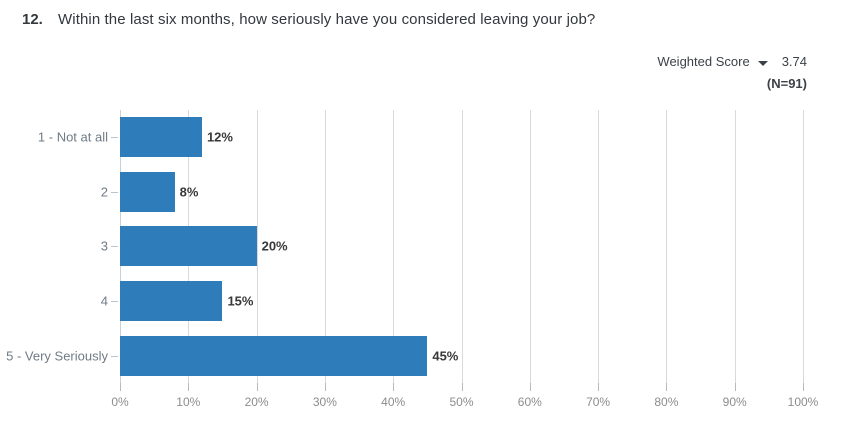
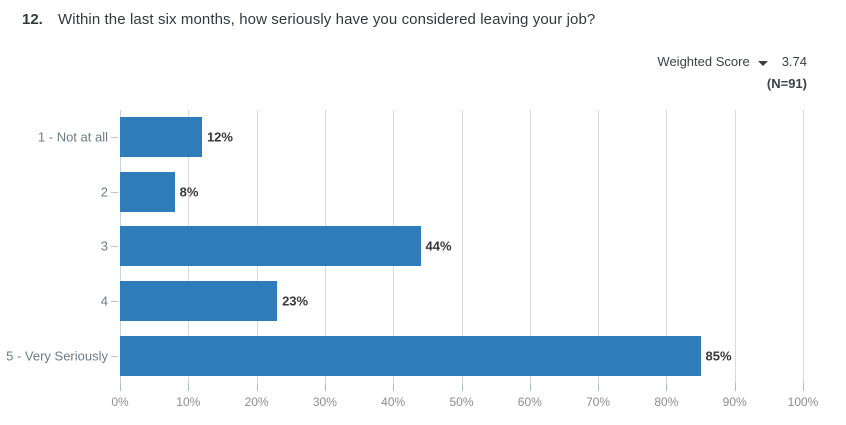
3: 20% -> 44%
4: 15% -> 23%
5 - Very Seriously: 45% -> 85%
